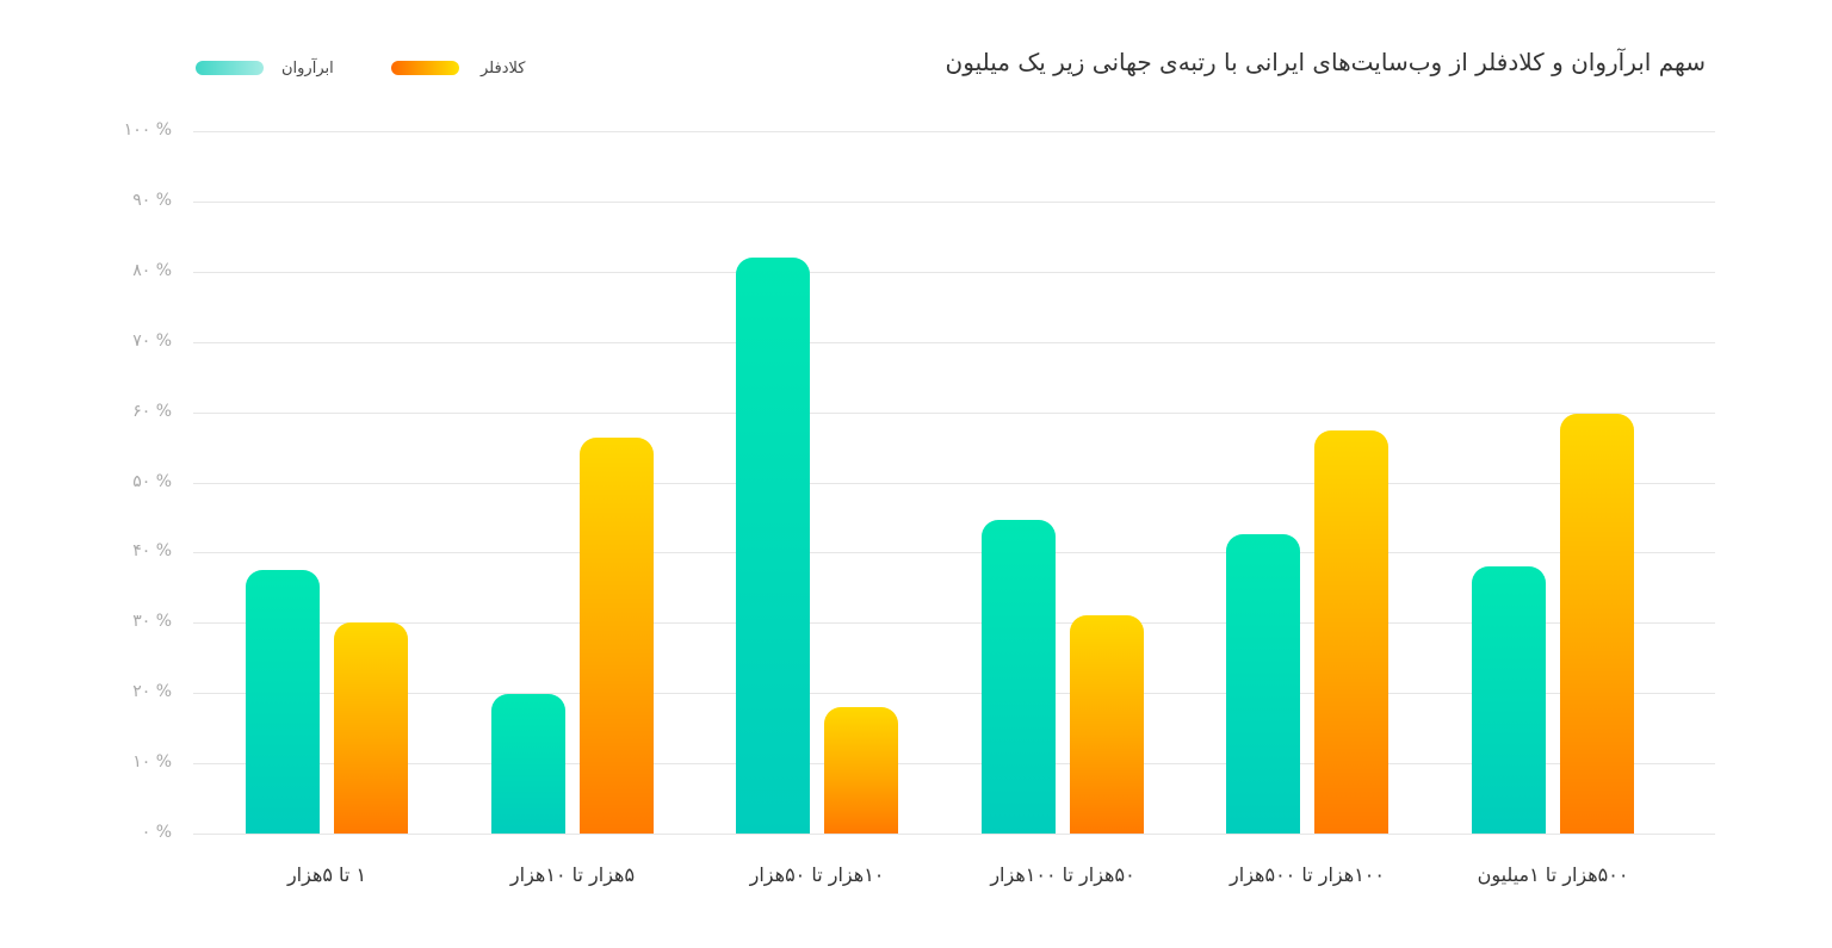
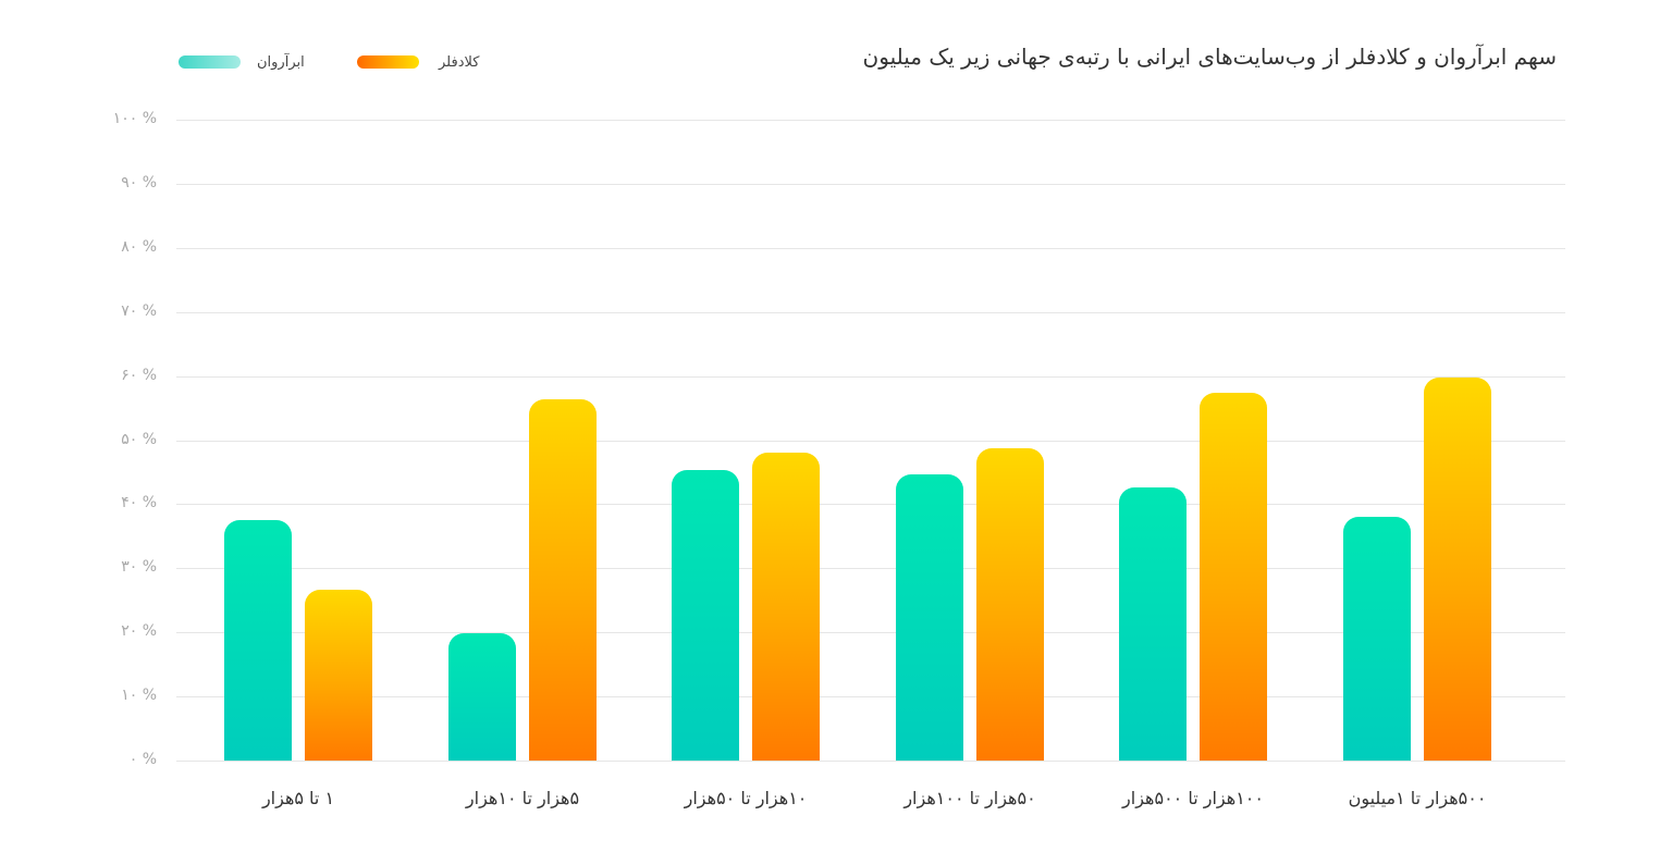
کلادفلر/۱ تا ۵هزار: 30% -> 27%
ابرآروان/۱۰هزار تا ۵۰هزار: 82% -> 45%
کلادفلر/۱۰هزار تا ۵۰هزار: 18% -> 48%
کلادفلر/۵۰هزار تا ۱۰۰هزار: 31% -> 49%
